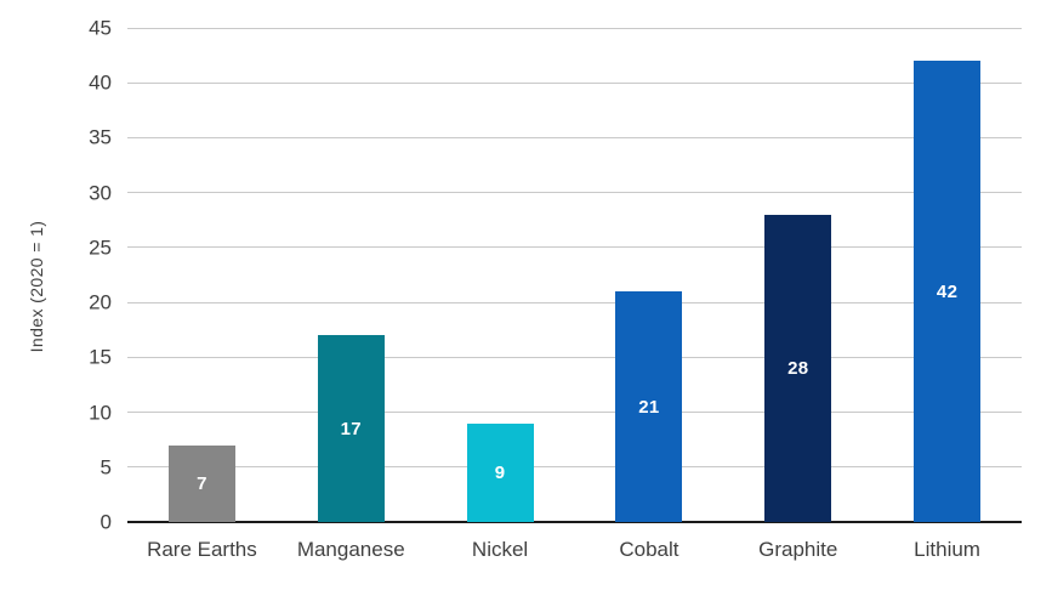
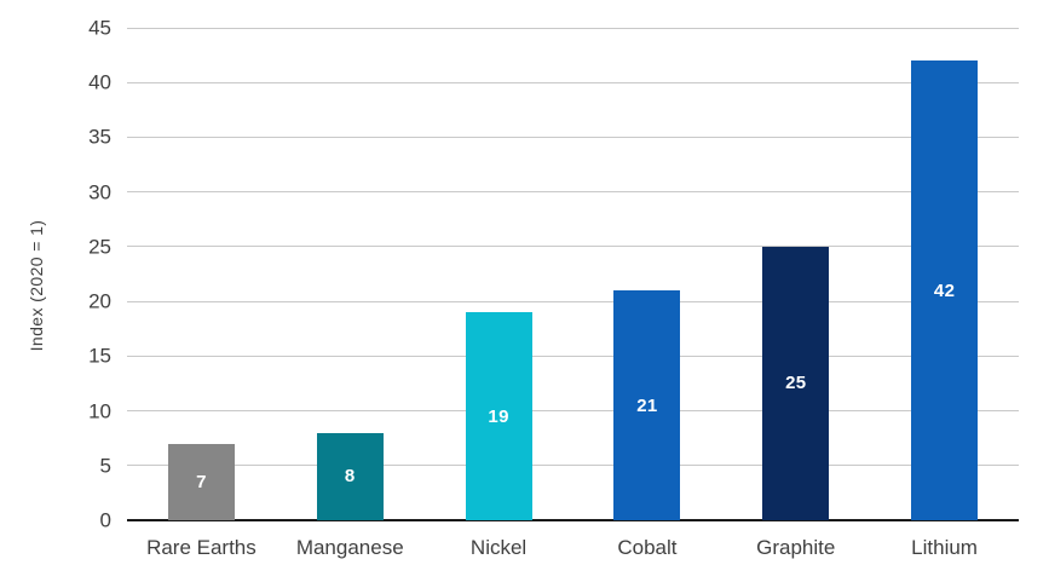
Manganese: 17 -> 8
Nickel: 9 -> 19
Graphite: 28 -> 25
